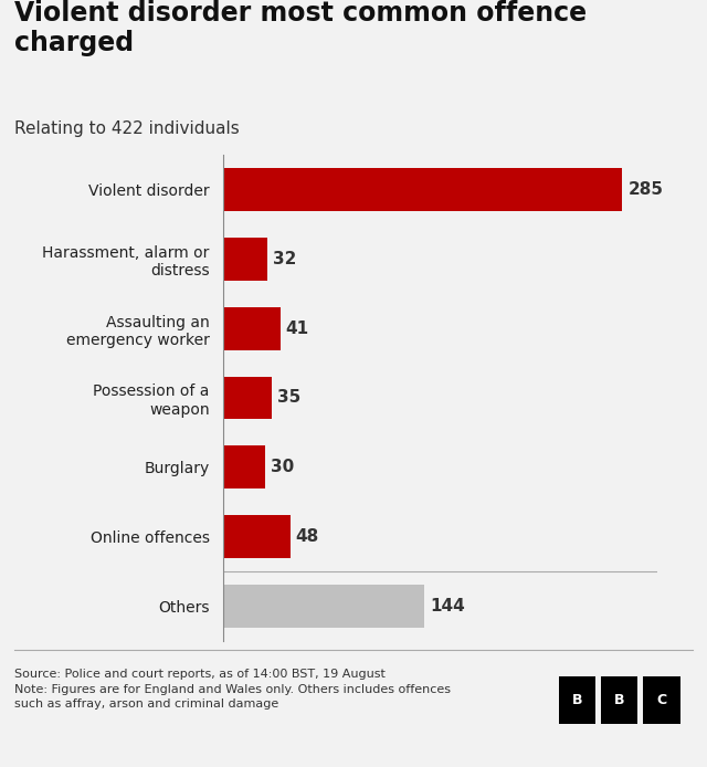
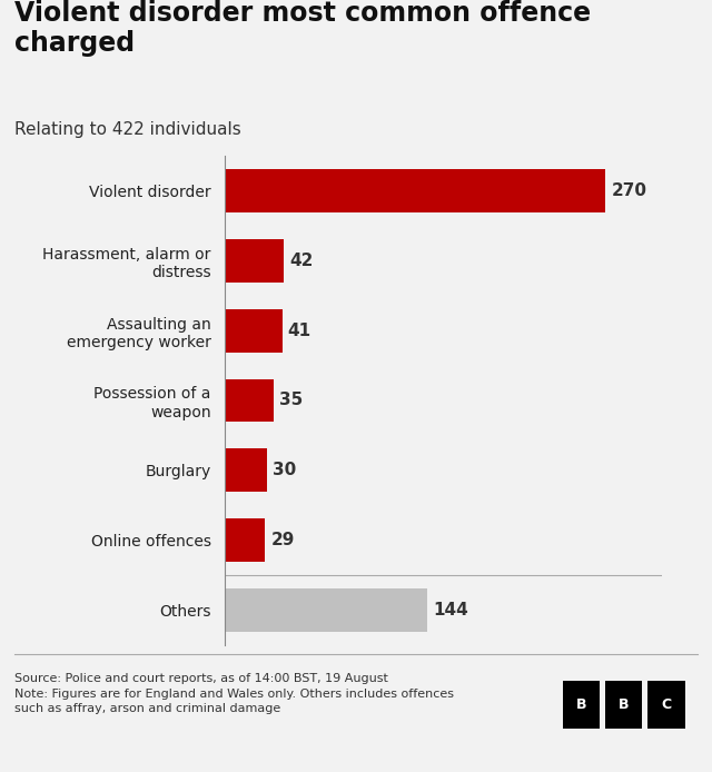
Violent disorder: 285 -> 270
Harassment, alarm or distress: 32 -> 42
Online offences: 48 -> 29
